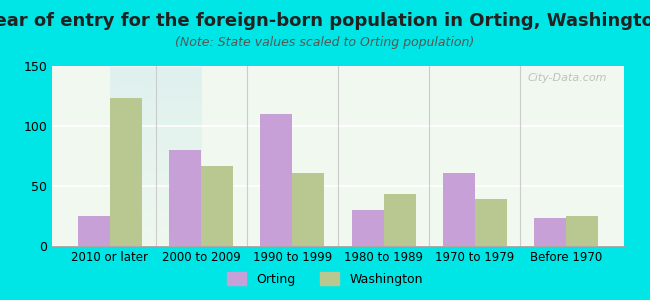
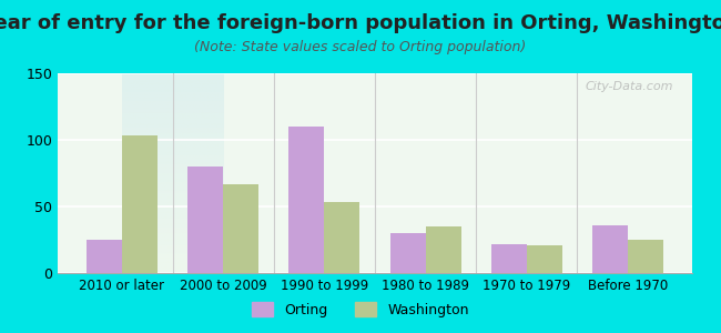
Washington/2010 or later: 123 -> 103
Washington/1990 to 1999: 61 -> 53
Washington/1980 to 1989: 43 -> 35
Orting/1970 to 1979: 61 -> 22
Washington/1970 to 1979: 39 -> 21
Orting/Before 1970: 23 -> 36
